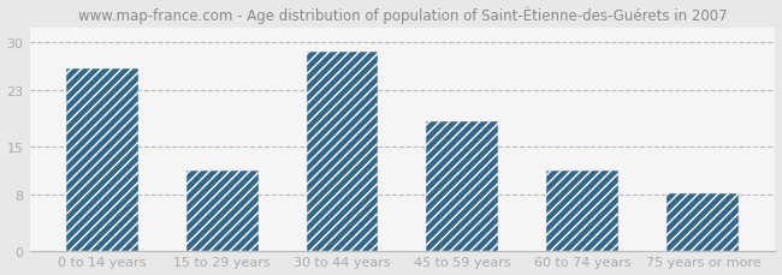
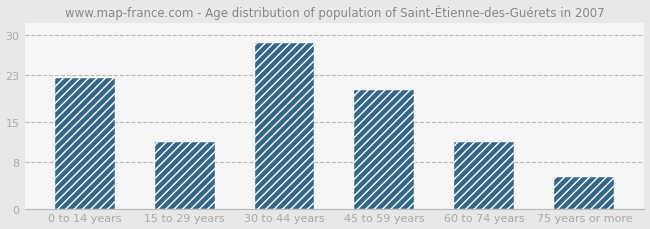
0 to 14 years: 26.2 -> 22.5
45 to 59 years: 18.6 -> 20.5
75 years or more: 8.2 -> 5.5
